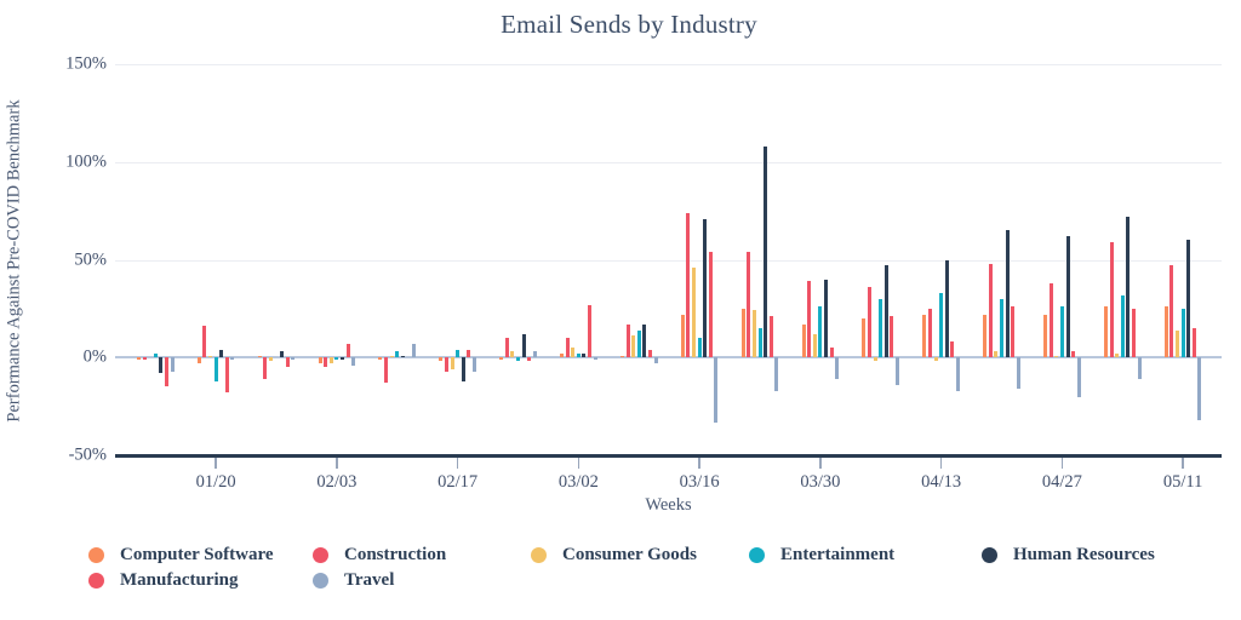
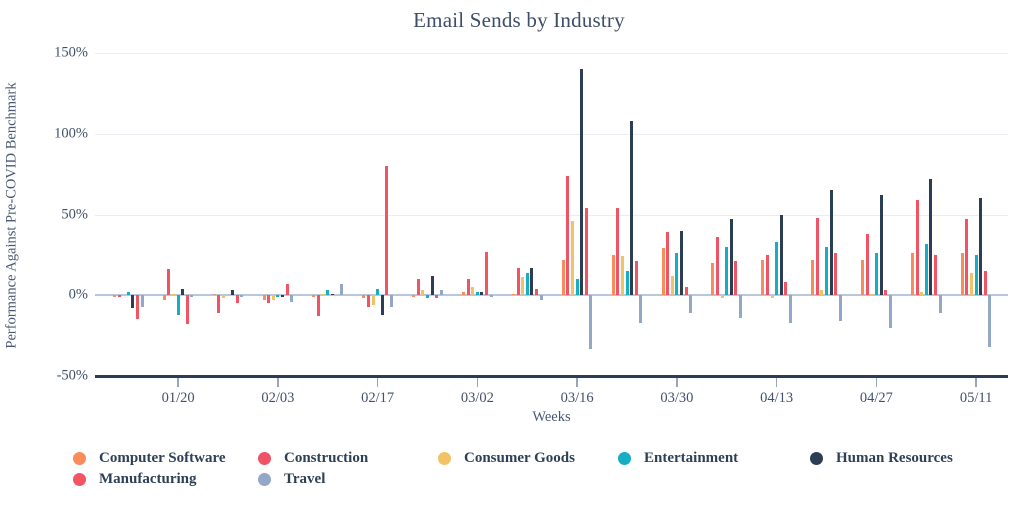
Manufacturing/02/17: 4% -> 80%
Human Resources/03/16: 71% -> 140%
Computer Software/03/30: 17% -> 29%
